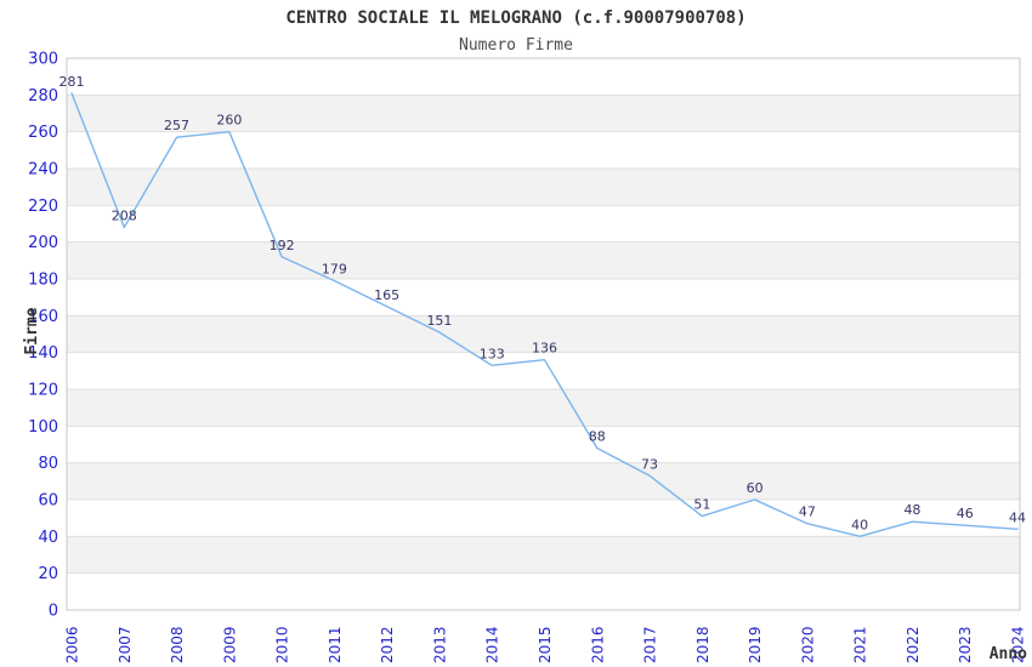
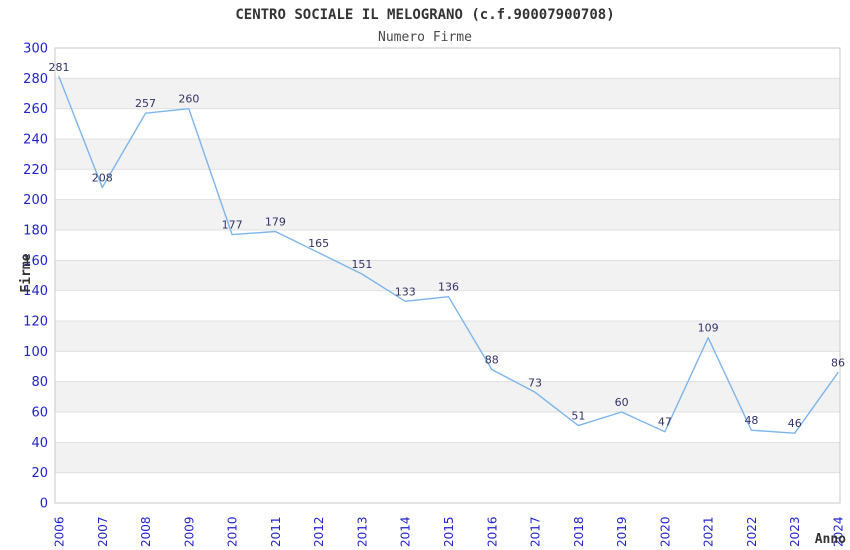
2010: 192 -> 177
2021: 40 -> 109
2024: 44 -> 86
